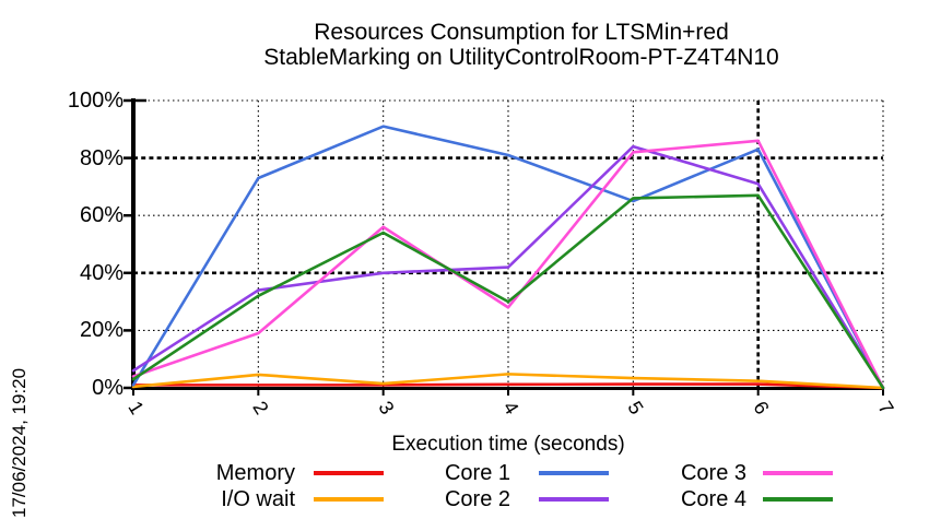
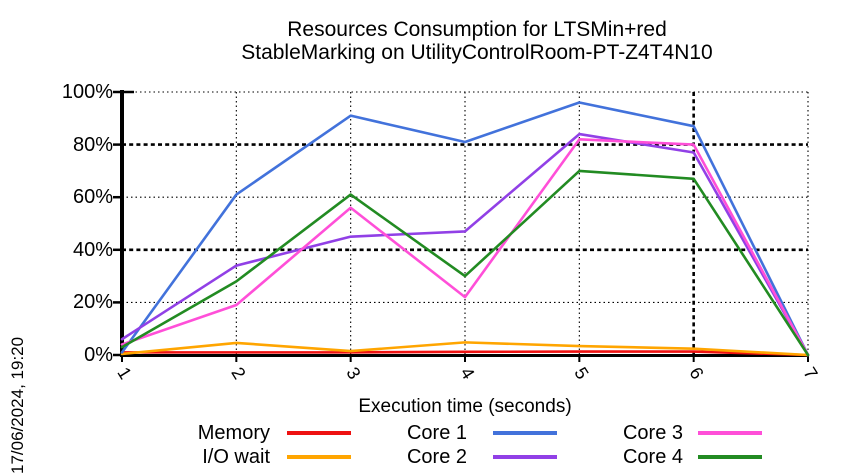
Core 1/2: 73% -> 61%
Core 4/2: 32% -> 28%
Core 2/3: 40% -> 45%
Core 4/3: 54% -> 61%
Core 2/4: 42% -> 47%
Core 3/4: 28% -> 22%
Core 1/5: 65% -> 96%
Core 4/5: 66% -> 70%
Core 1/6: 83% -> 87%
Core 2/6: 71% -> 77%
Core 3/6: 86% -> 80%
